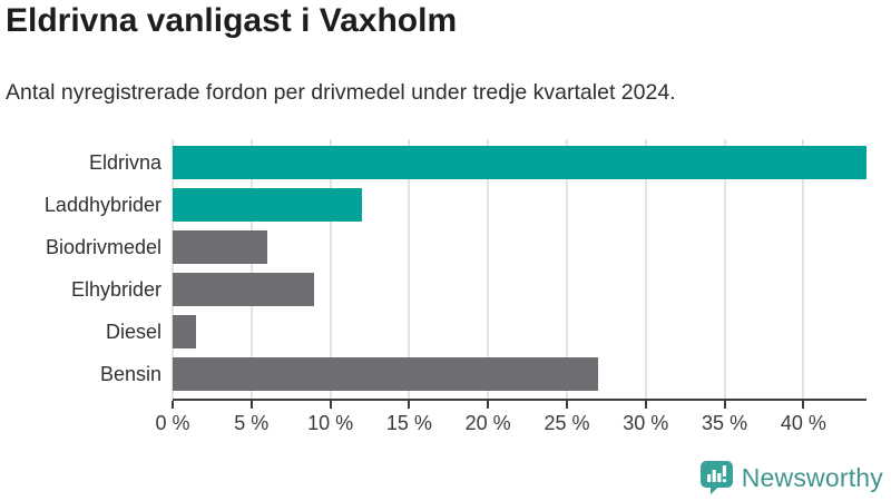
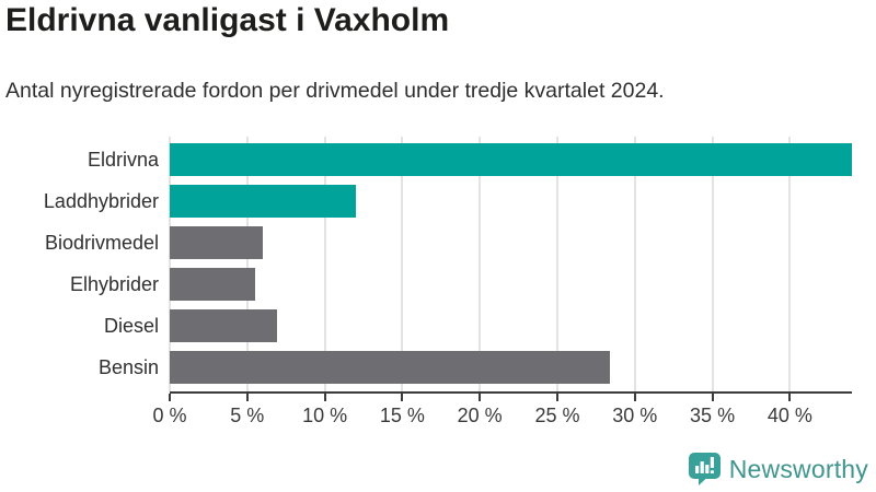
Elhybrider: 9.0% -> 5.5%
Diesel: 1.5% -> 6.9%
Bensin: 27.0% -> 28.4%
